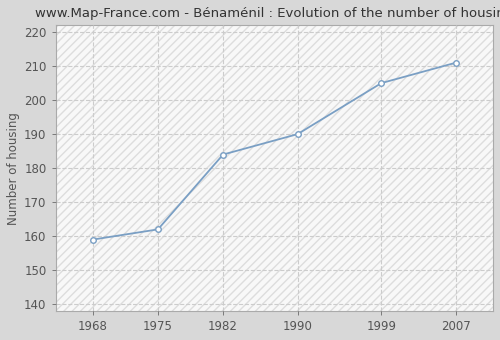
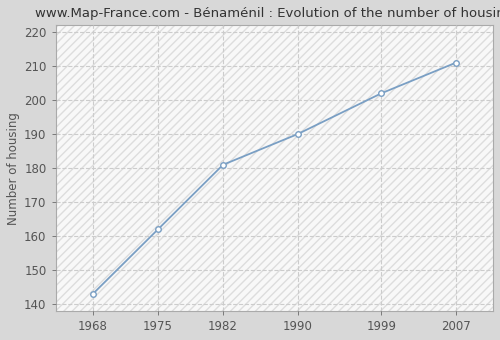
1968: 159 -> 143
1982: 184 -> 181
1999: 205 -> 202
